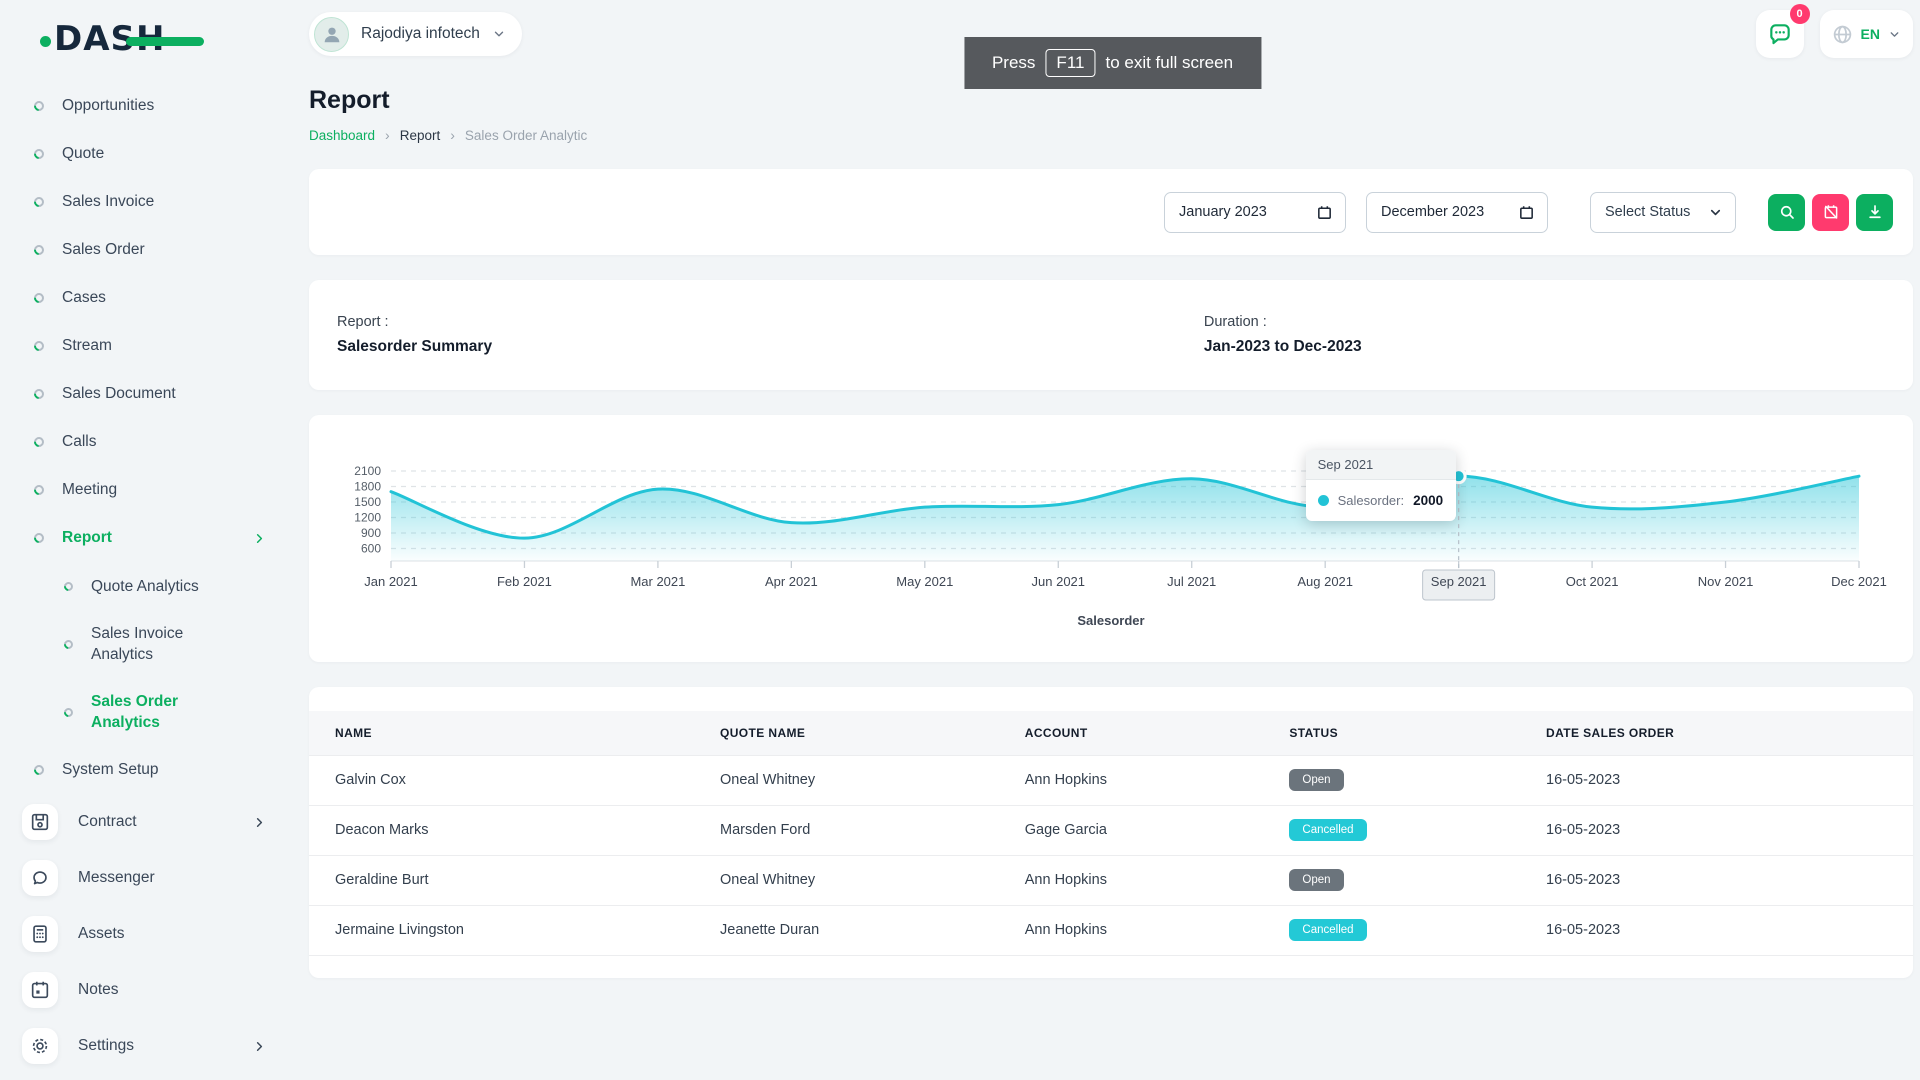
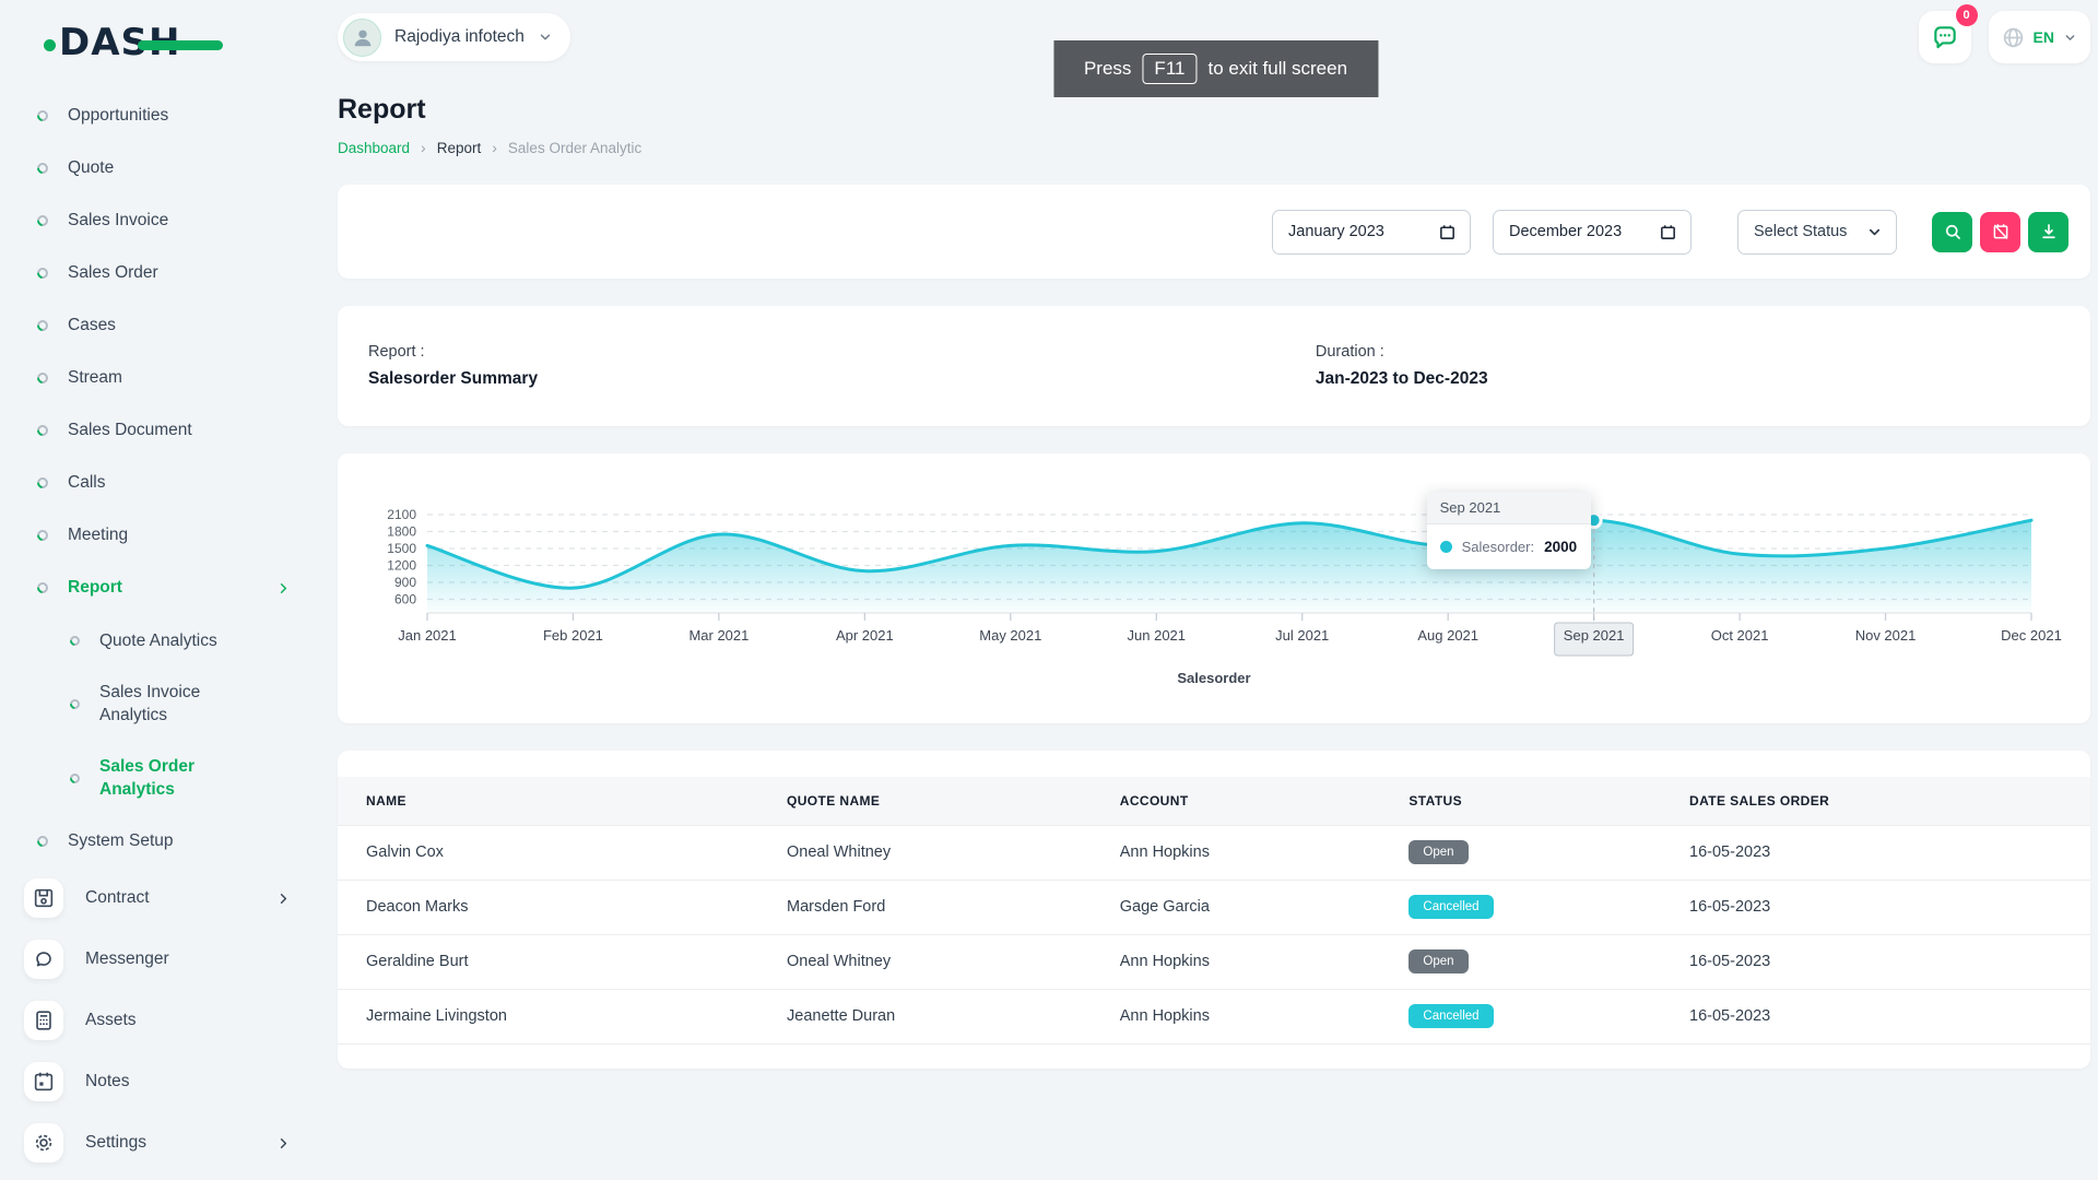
Jan 2021: 1700 -> 1600
May 2021: 1400 -> 1600
Aug 2021: 1400 -> 1600
